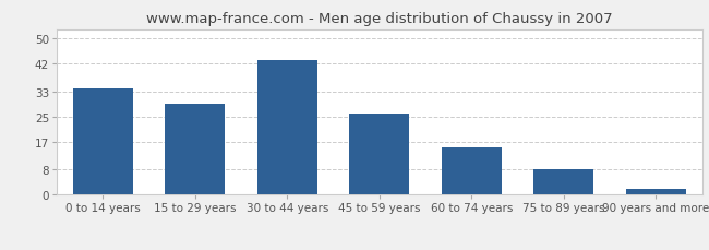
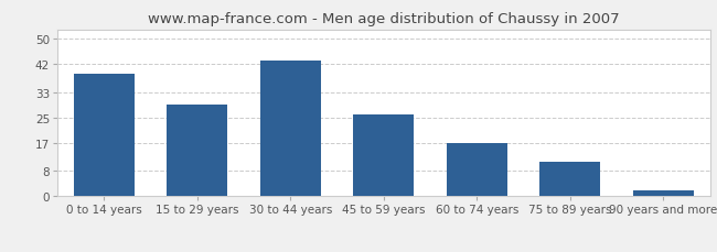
0 to 14 years: 34 -> 39
60 to 74 years: 15 -> 17
75 to 89 years: 8 -> 11
